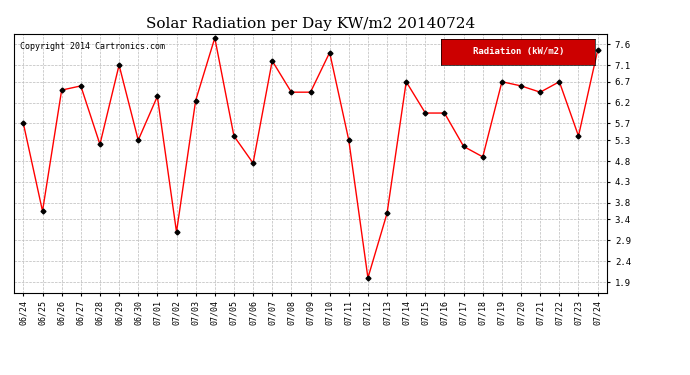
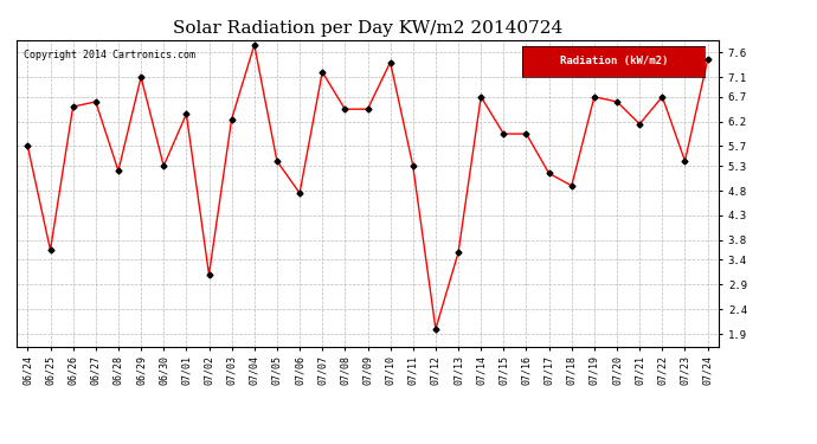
07/21: 6.45 -> 6.15
